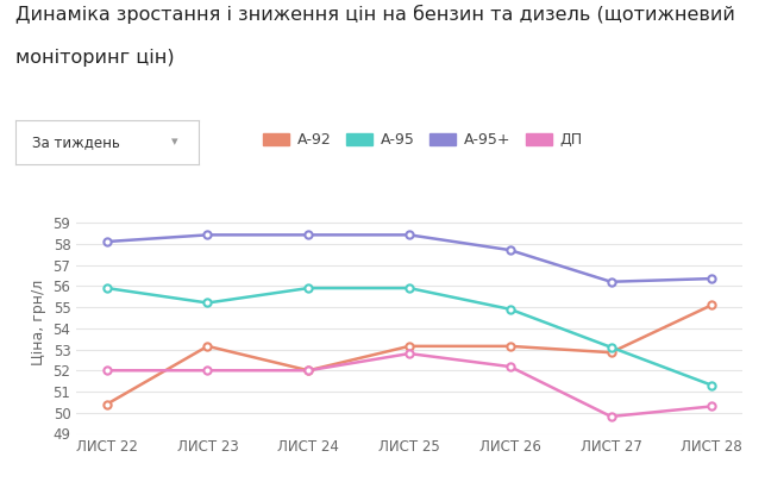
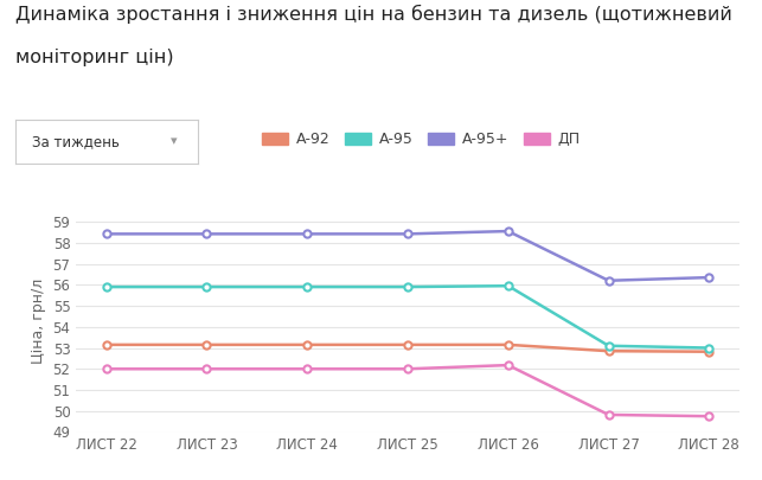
А-92/ЛИСТ 22: 50.4 -> 53.1
А-95+/ЛИСТ 22: 58.1 -> 58.4
А-95/ЛИСТ 23: 55.2 -> 55.9
А-92/ЛИСТ 24: 52.0 -> 53.1
ДП/ЛИСТ 25: 52.8 -> 52.0
А-95/ЛИСТ 26: 54.9 -> 56.0
А-95+/ЛИСТ 26: 57.7 -> 58.5
А-92/ЛИСТ 28: 55.1 -> 52.8
А-95/ЛИСТ 28: 51.3 -> 53.0
ДП/ЛИСТ 28: 50.3 -> 49.8
